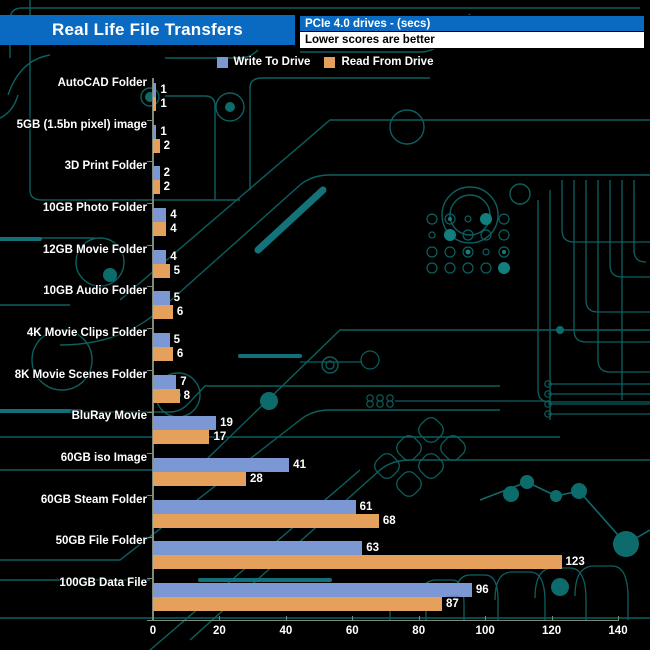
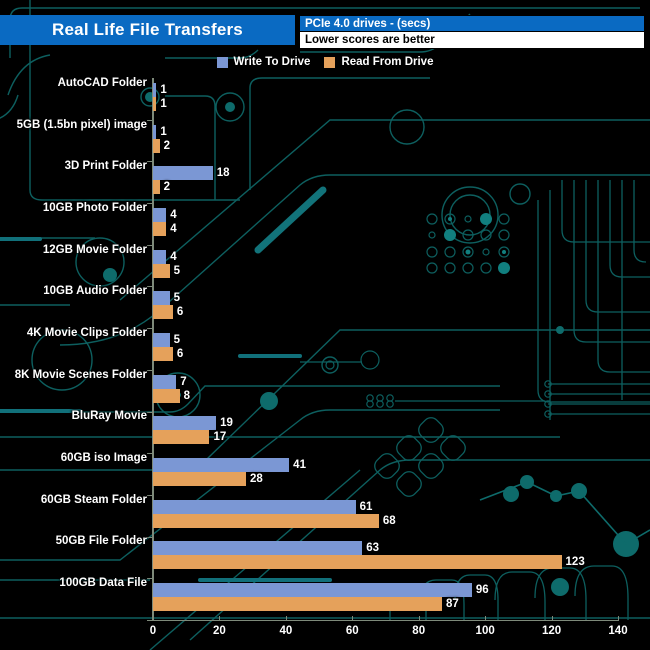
Write To Drive/3D Print Folder: 2 -> 18
